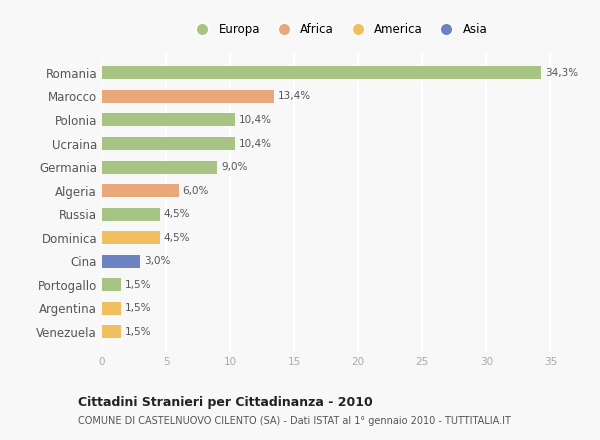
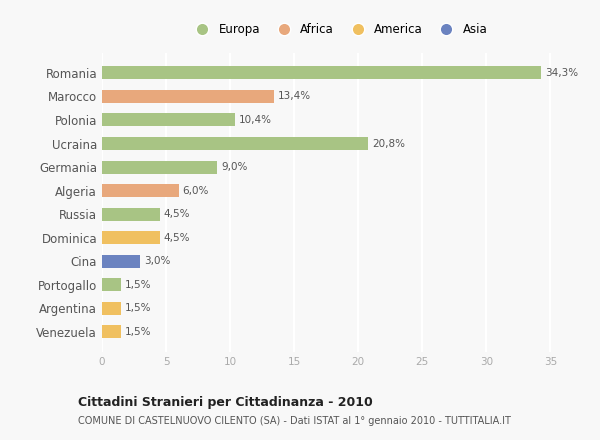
Ucraina: 10,4% -> 20,8%
